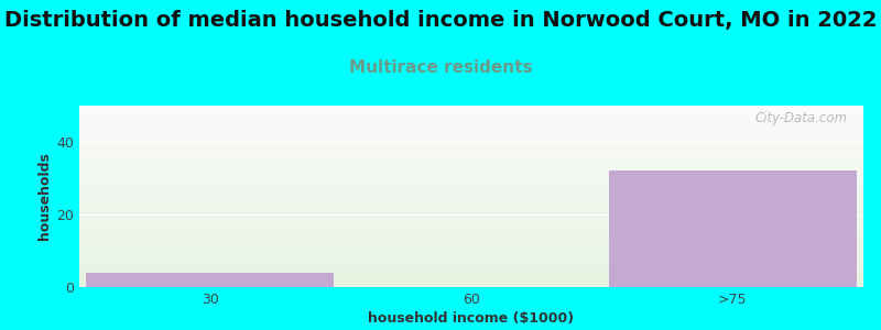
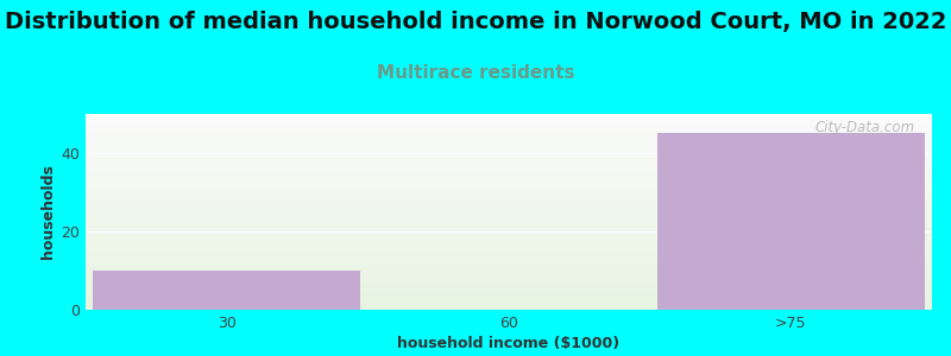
30: 4 -> 10
>75: 32 -> 45
